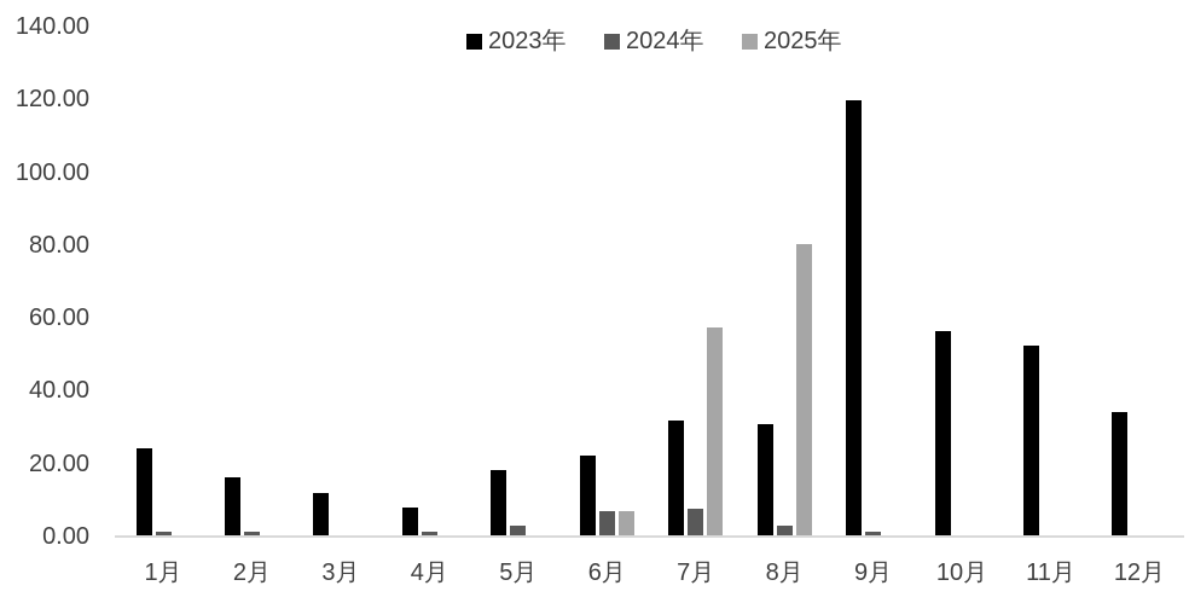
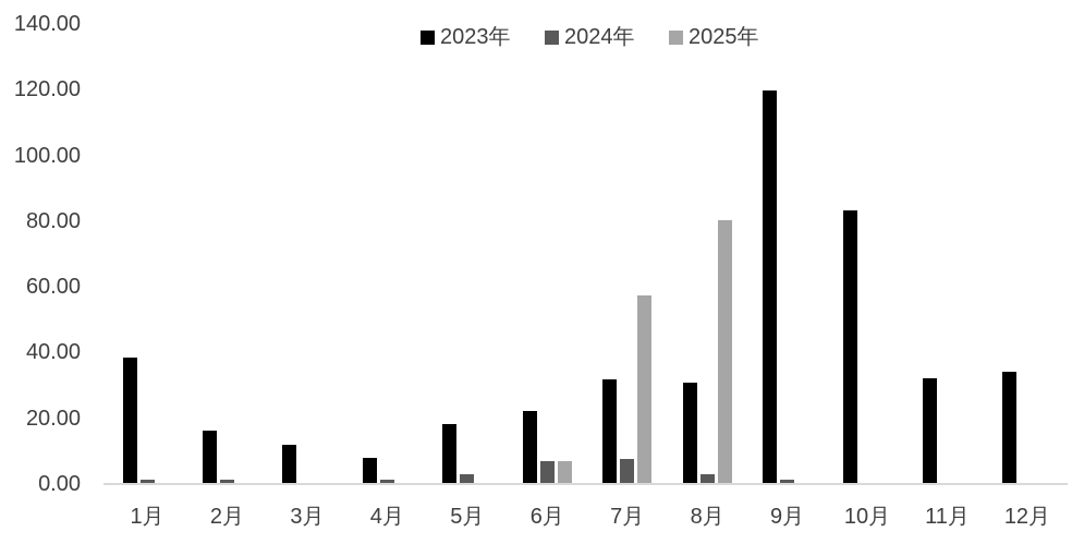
2023年/1月: 24 -> 38
2023年/10月: 56 -> 83
2023年/11月: 52 -> 32
